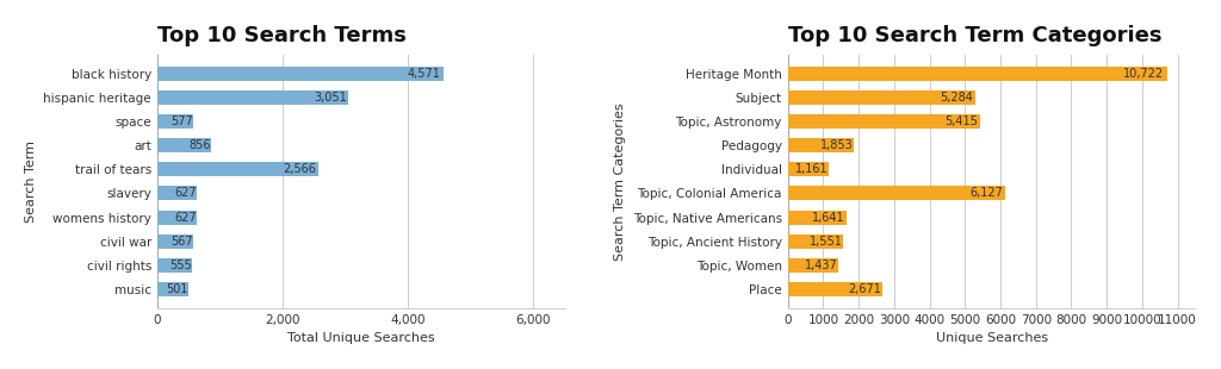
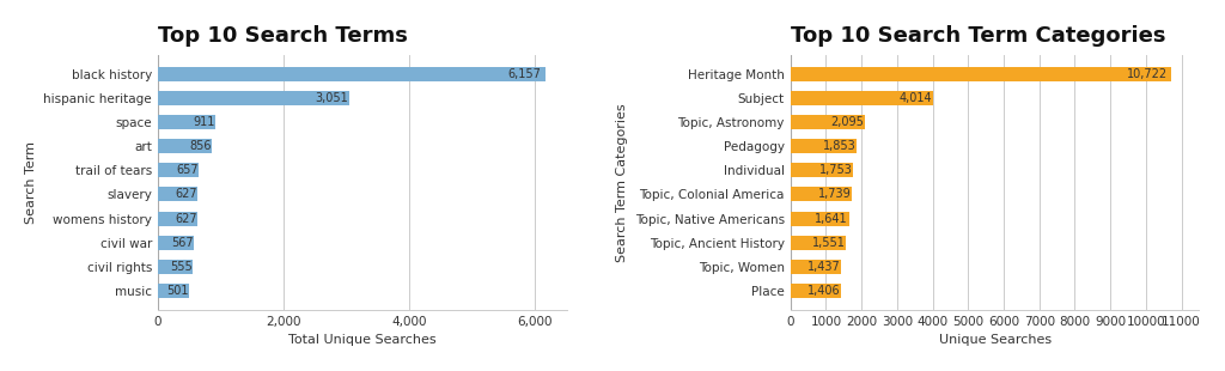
Top 10 Search Terms/black history: 4,571 -> 6,157
Top 10 Search Terms/space: 577 -> 911
Top 10 Search Terms/trail of tears: 2,566 -> 657
Top 10 Search Term Categories/Subject: 5,284 -> 4,014
Top 10 Search Term Categories/Topic, Astronomy: 5,415 -> 2,095
Top 10 Search Term Categories/Individual: 1,161 -> 1,753
Top 10 Search Term Categories/Topic, Colonial America: 6,127 -> 1,739
Top 10 Search Term Categories/Place: 2,671 -> 1,406
